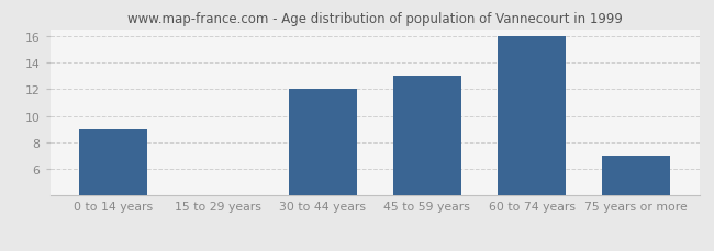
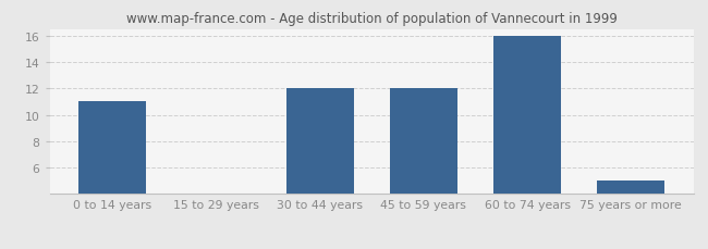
0 to 14 years: 9 -> 11
45 to 59 years: 13 -> 12
75 years or more: 7 -> 5
